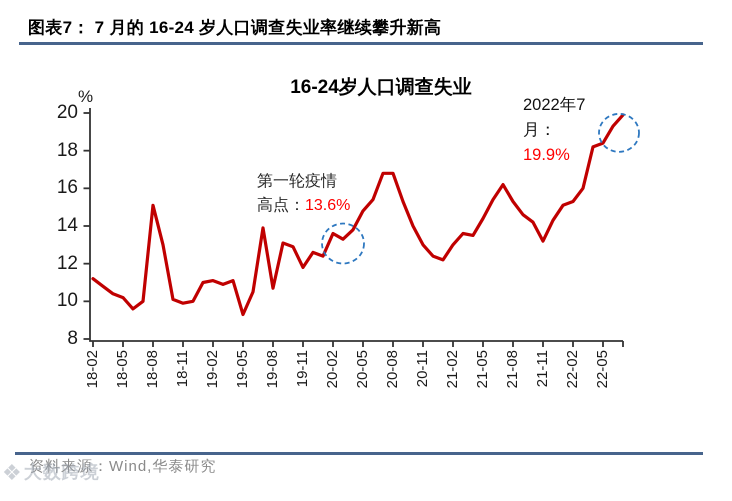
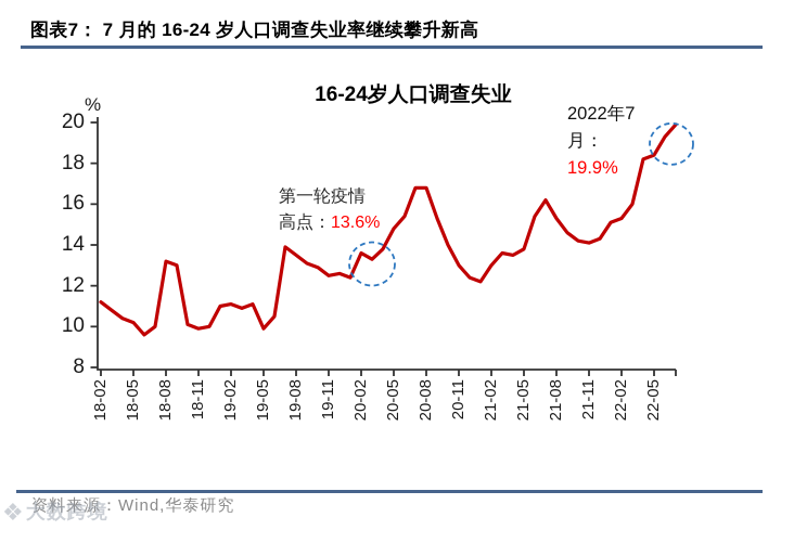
18-08: 15.1 -> 13.2
19-05: 9.3 -> 9.9
19-08: 10.7 -> 13.5
19-11: 11.8 -> 12.5
21-05: 14.4 -> 13.8
21-11: 13.2 -> 14.1
